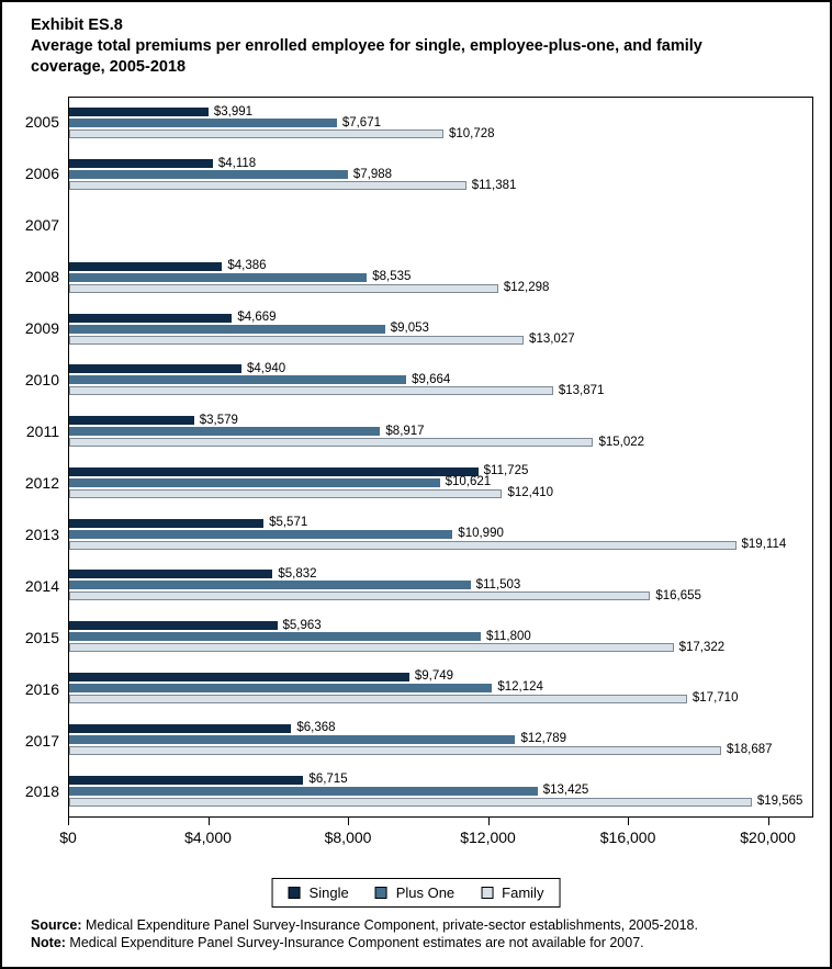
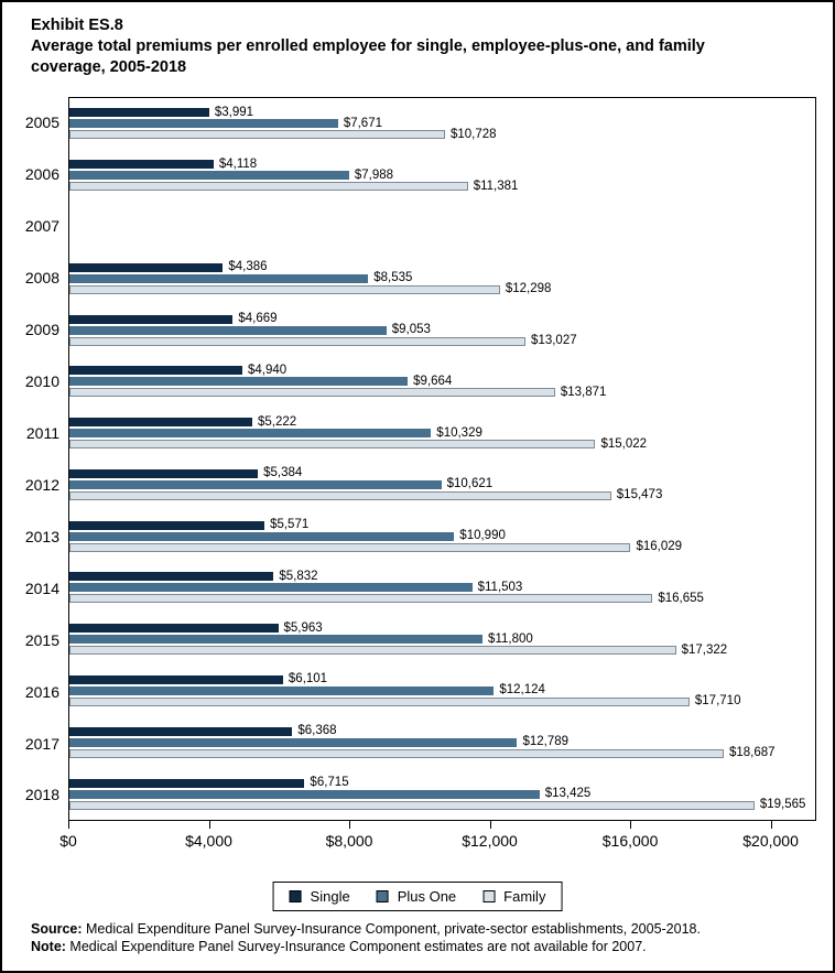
Single/2011: $3,579 -> $5,222
Plus One/2011: $8,917 -> $10,329
Single/2012: $11,725 -> $5,384
Family/2012: $12,410 -> $15,473
Family/2013: $19,114 -> $16,029
Single/2016: $9,749 -> $6,101
